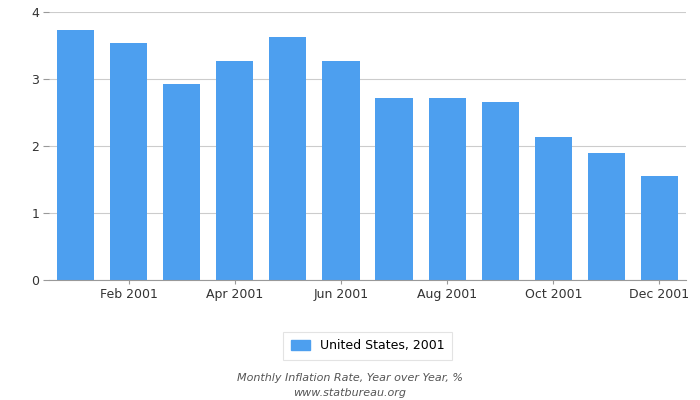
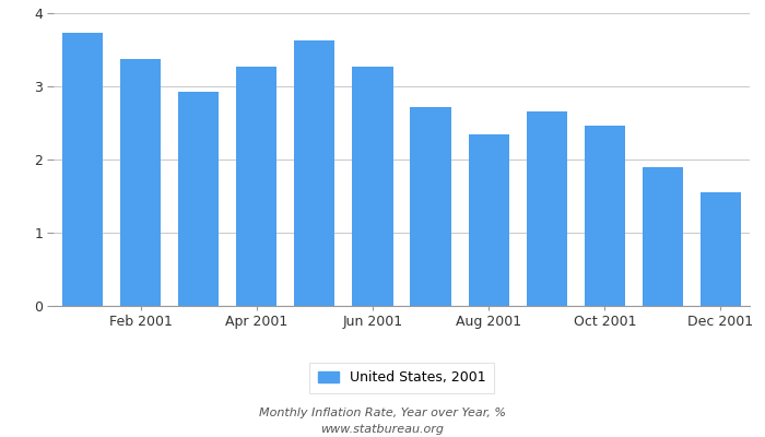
Feb 2001: 3.53 -> 3.38
Aug 2001: 2.72 -> 2.34
Oct 2001: 2.13 -> 2.46
